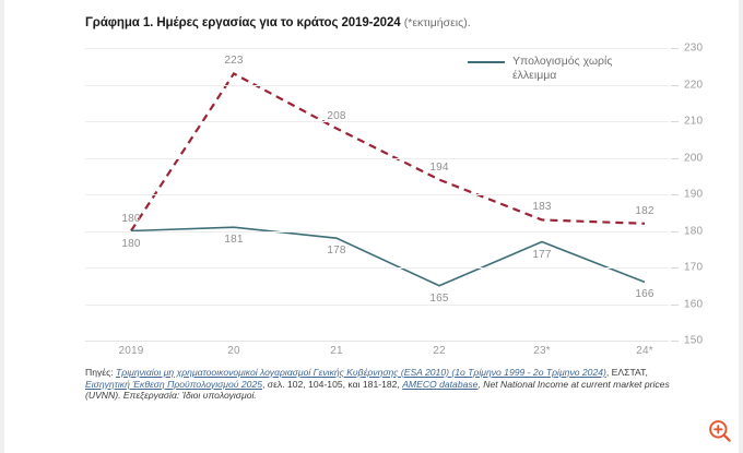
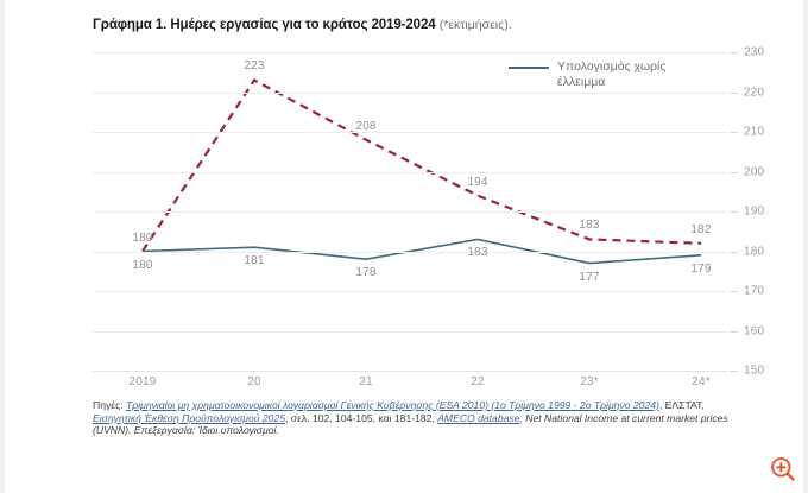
Υπολογισμός χωρίς έλλειμμα/22: 165 -> 183
Υπολογισμός χωρίς έλλειμμα/24*: 166 -> 179
